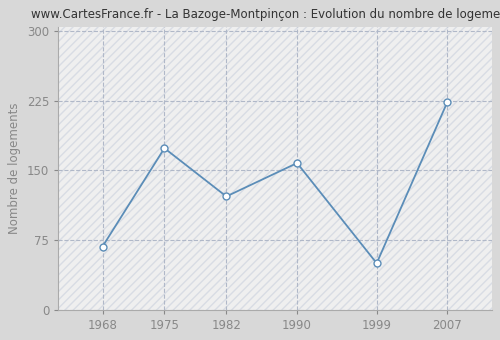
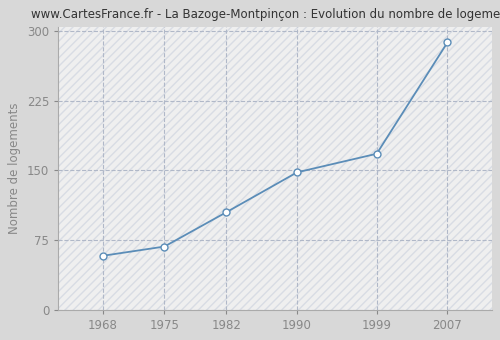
1968: 68 -> 58
1975: 174 -> 68
1982: 122 -> 105
1990: 158 -> 148
1999: 50 -> 168
2007: 224 -> 288
